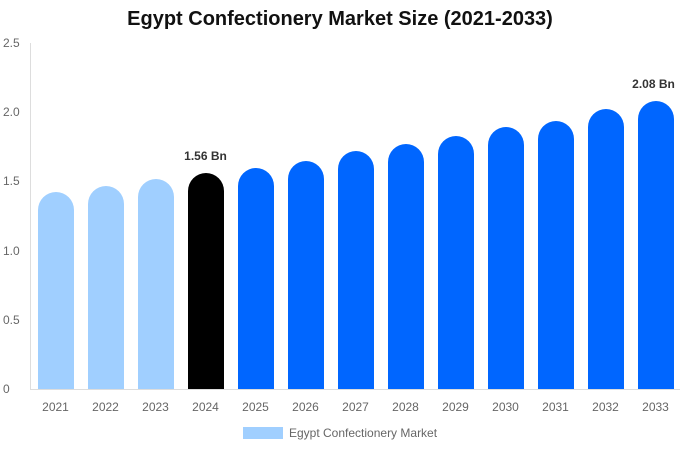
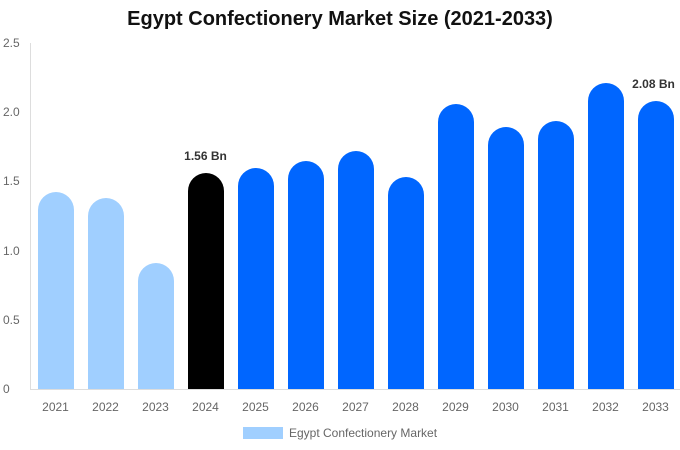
2022: 1.47 -> 1.38
2023: 1.52 -> 0.91
2028: 1.77 -> 1.53
2029: 1.83 -> 2.06
2032: 2.02 -> 2.21
